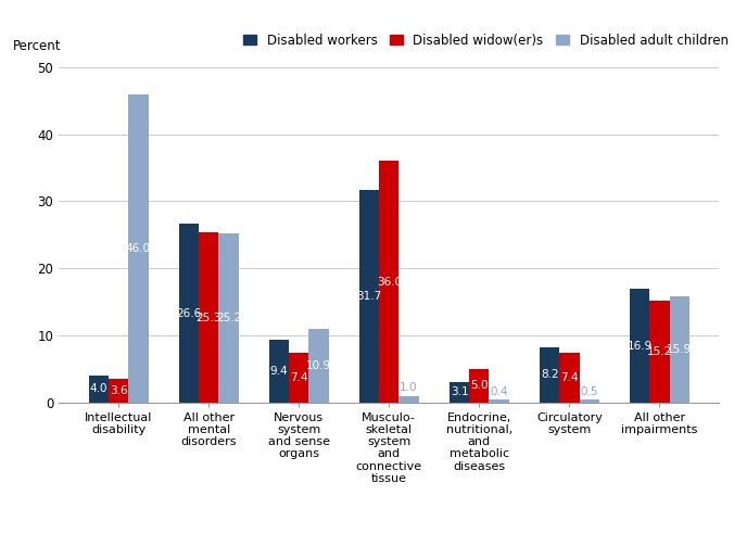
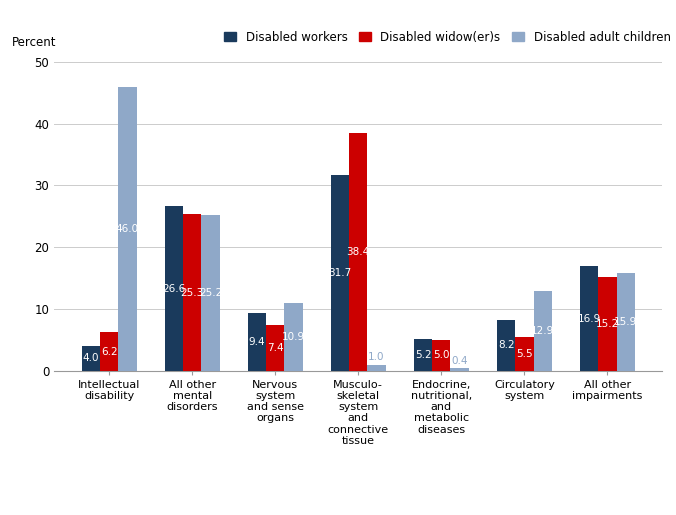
Disabled widow(er)s/Intellectual disability: 3.6 -> 6.2
Disabled widow(er)s/Musculo- skeletal system and connective tissue: 36.0 -> 38.4
Disabled workers/Endocrine, nutritional, and metabolic diseases: 3.1 -> 5.2
Disabled widow(er)s/Circulatory system: 7.4 -> 5.5
Disabled adult children/Circulatory system: 0.5 -> 12.9
